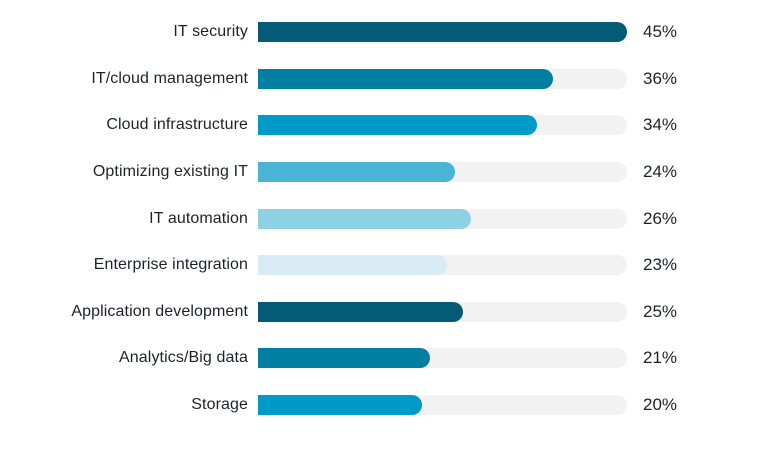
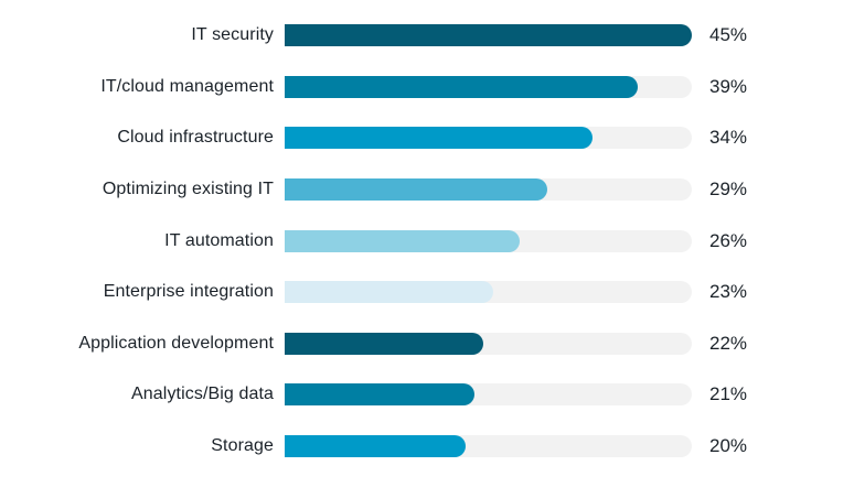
IT/cloud management: 36% -> 39%
Optimizing existing IT: 24% -> 29%
Application development: 25% -> 22%
